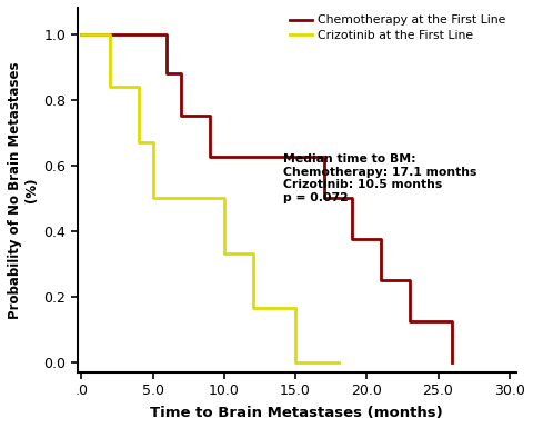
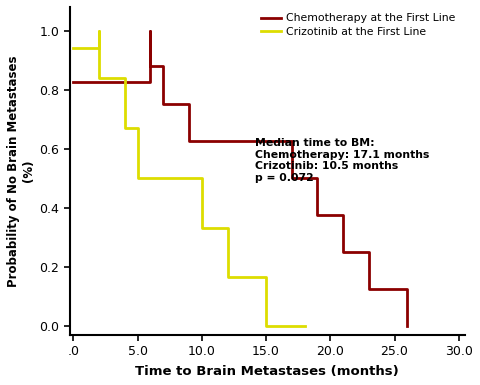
Chemotherapy at the First Line/.0: 1.000 -> 0.825
Crizotinib at the First Line/.0: 1.000 -> 0.940
